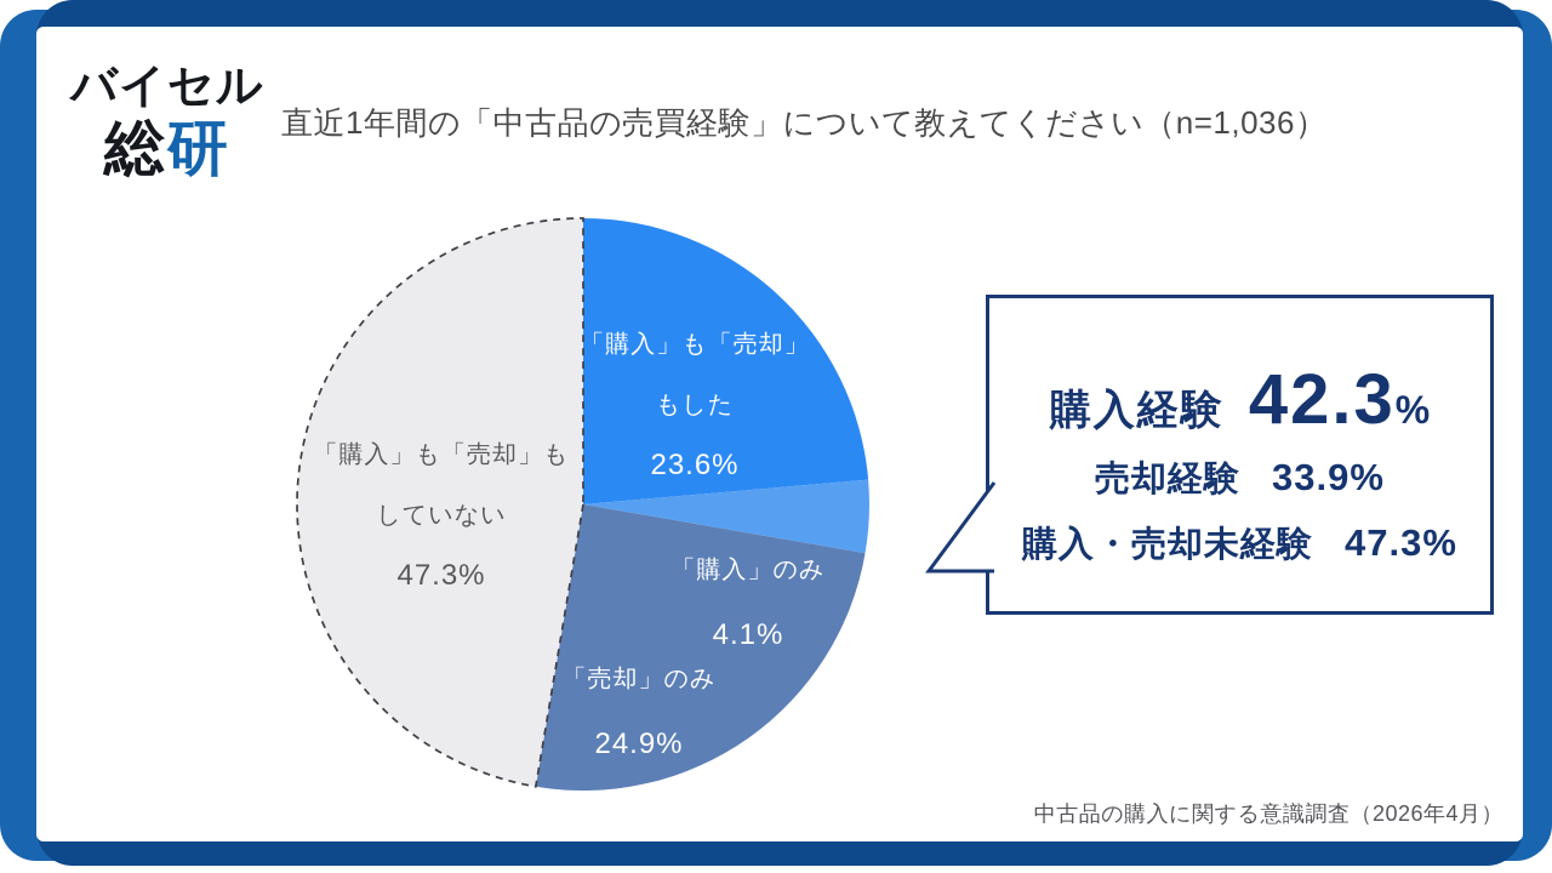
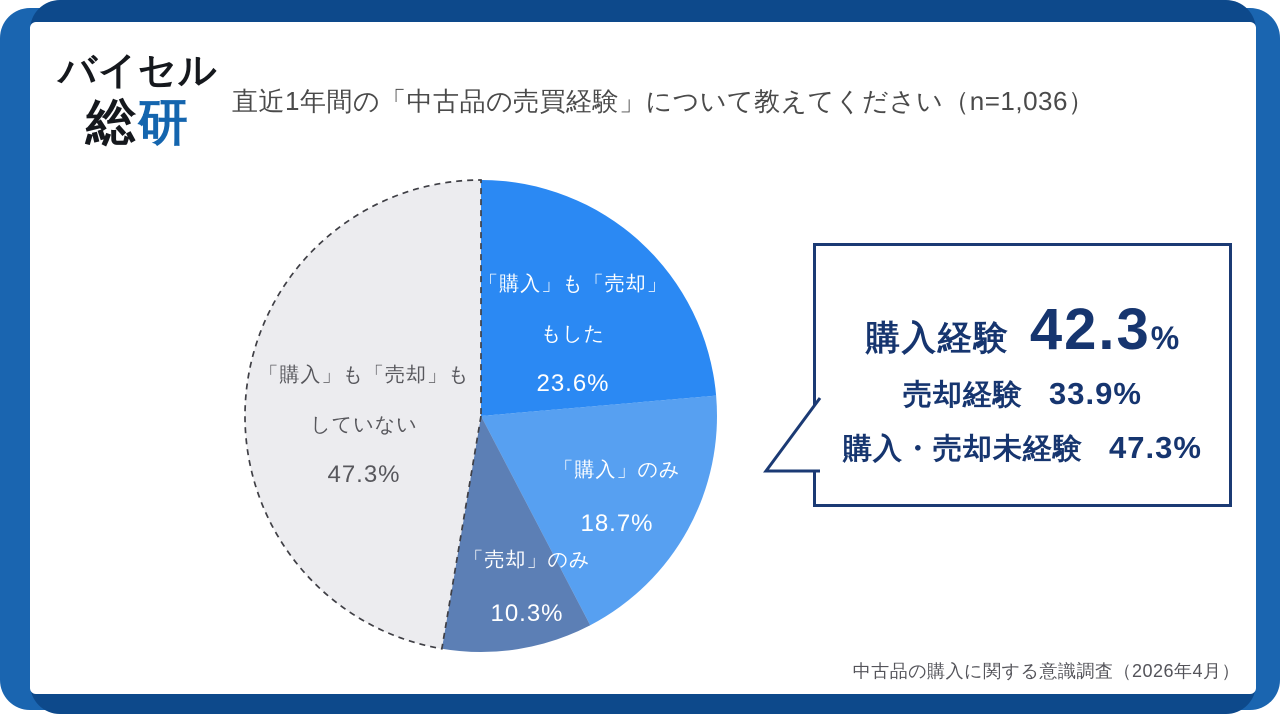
「購入」のみ: 4.1% -> 18.7%
「売却」のみ: 24.9% -> 10.3%
